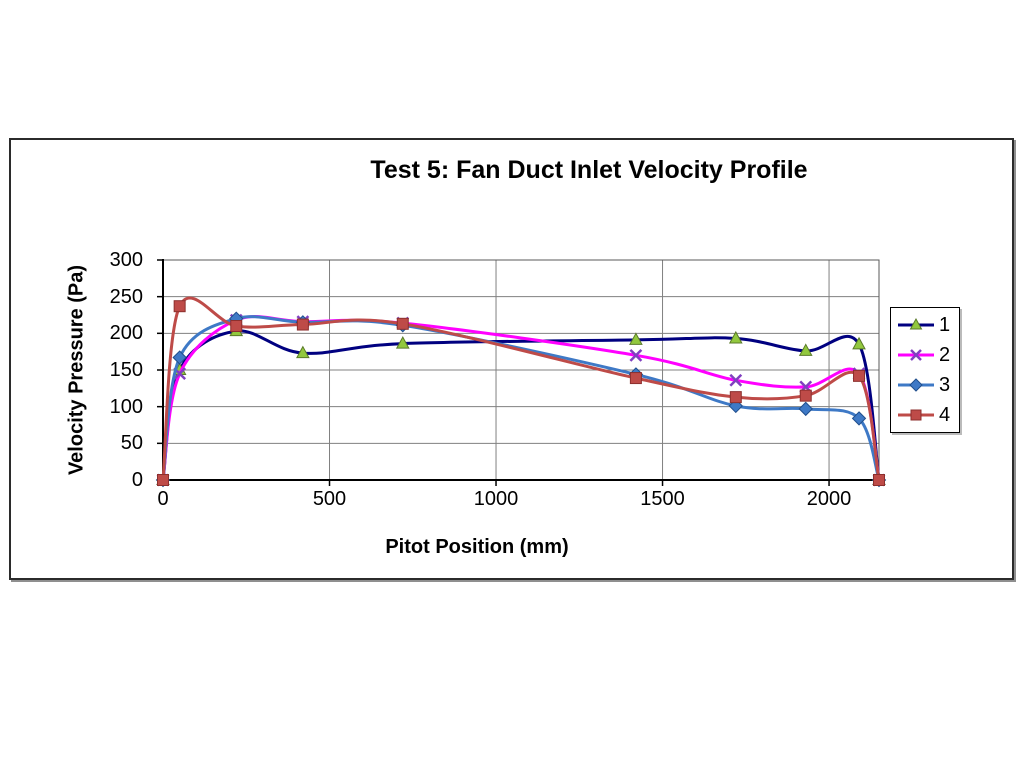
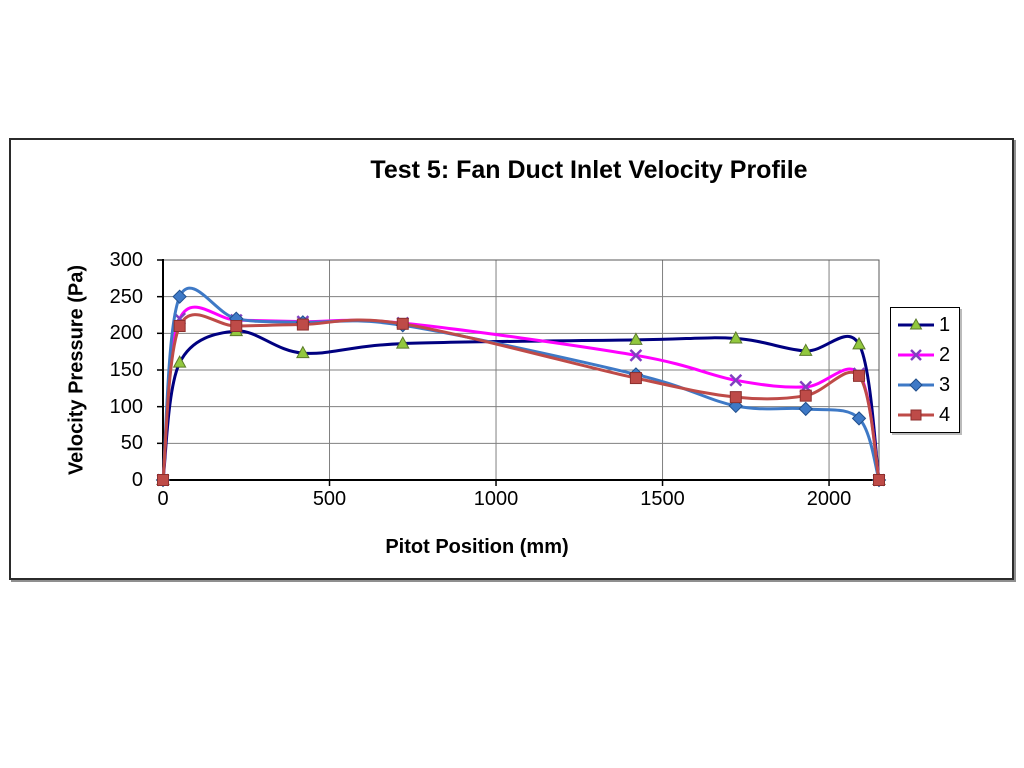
1/50: 150 -> 160
2/50: 140 -> 220
3/50: 170 -> 250
4/50: 240 -> 210
